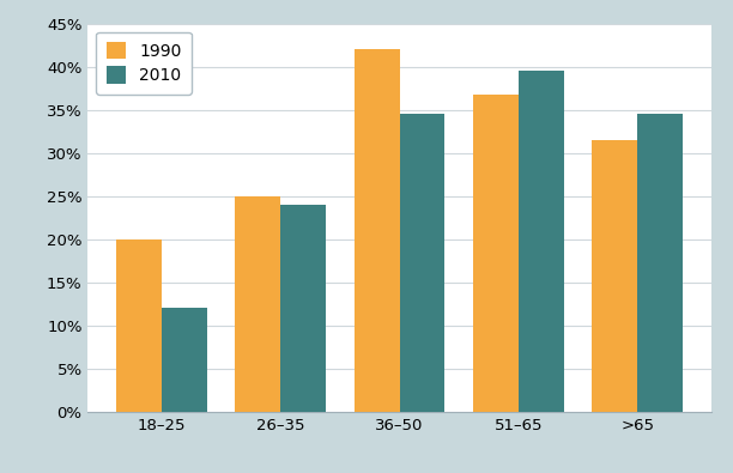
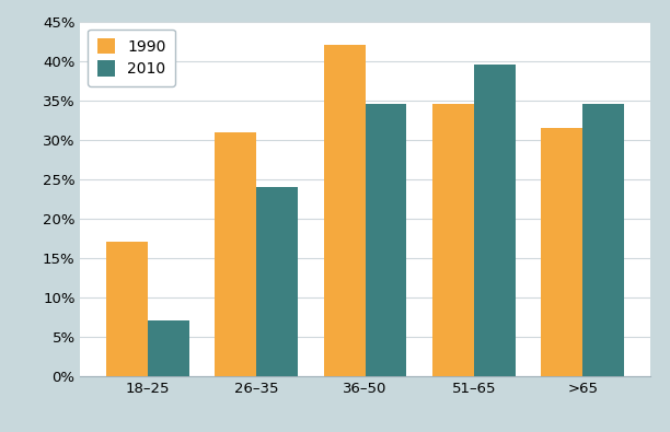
1990/18–25: 20.0% -> 17.0%
2010/18–25: 12.0% -> 7.0%
1990/26–35: 25.0% -> 31.0%
1990/51–65: 36.8% -> 34.5%
